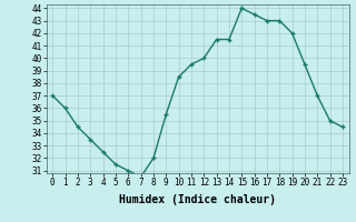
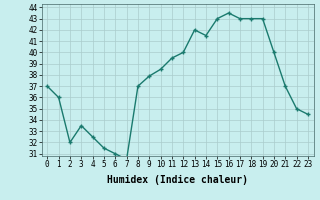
2: 34.5 -> 32.0
8: 32.0 -> 37.0
9: 35.5 -> 37.9
13: 41.5 -> 42.0
15: 44.0 -> 43.0
19: 42.0 -> 43.0
20: 39.5 -> 40.0
